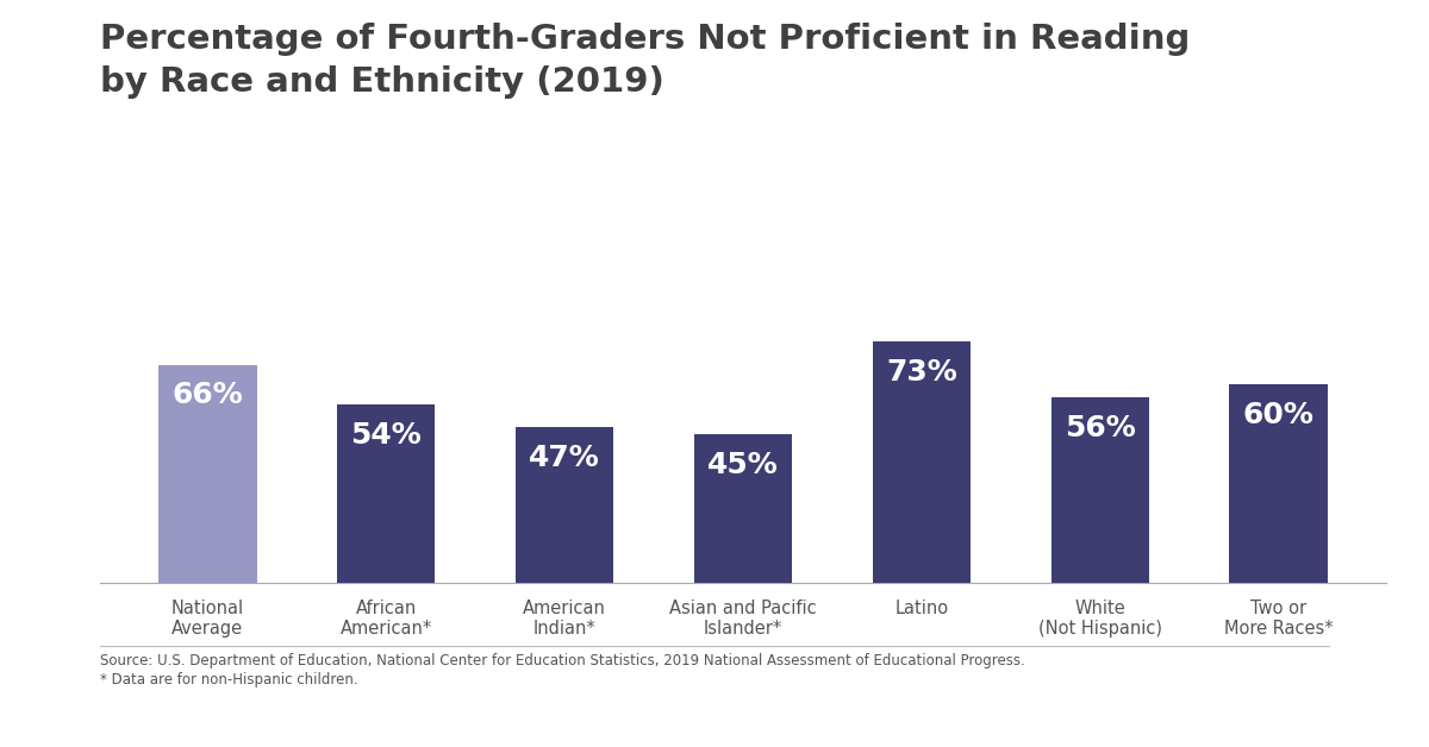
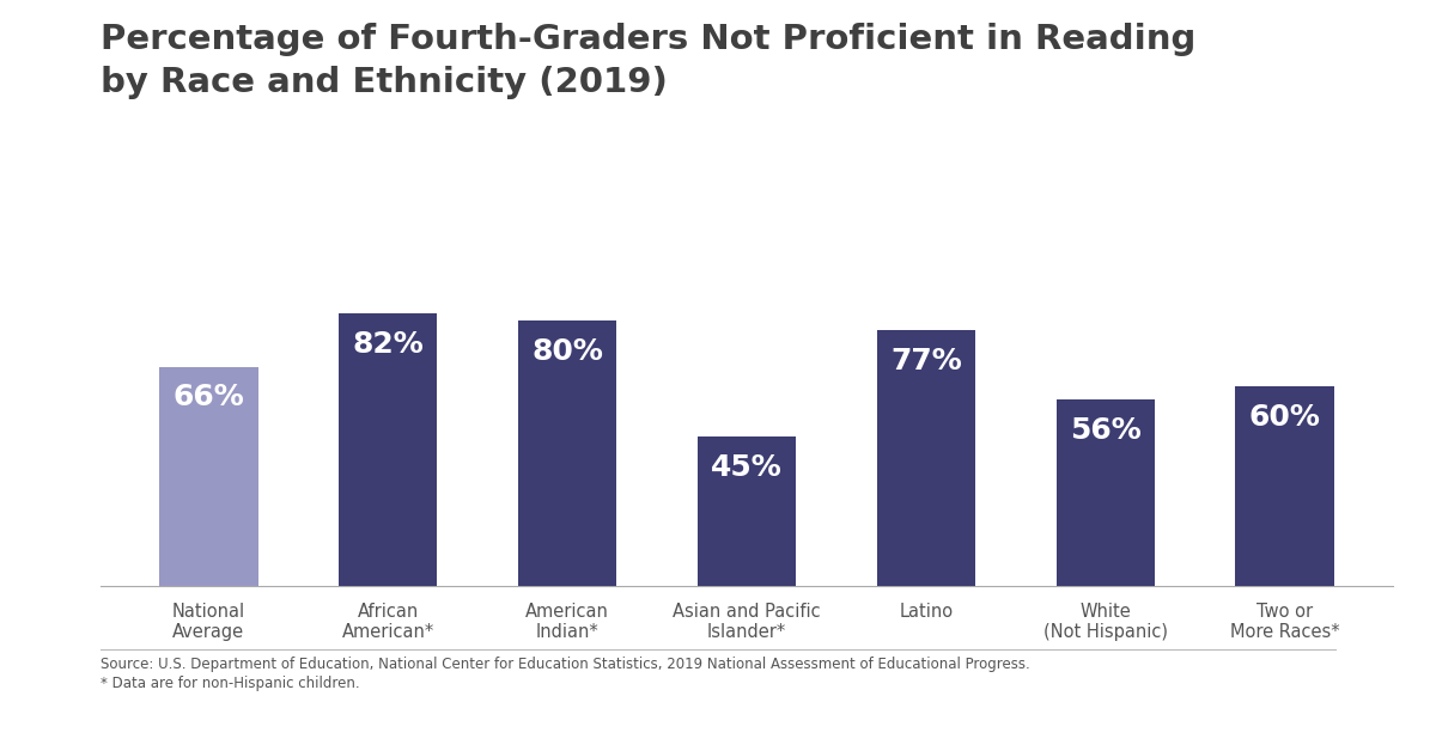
African American*: 54% -> 82%
American Indian*: 47% -> 80%
Latino: 73% -> 77%
